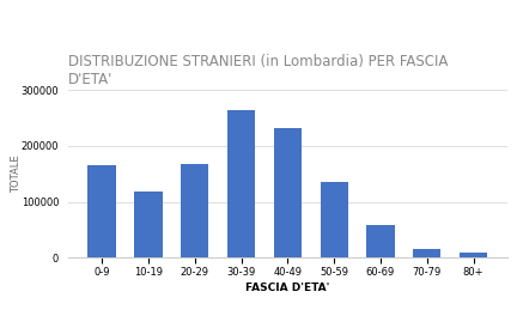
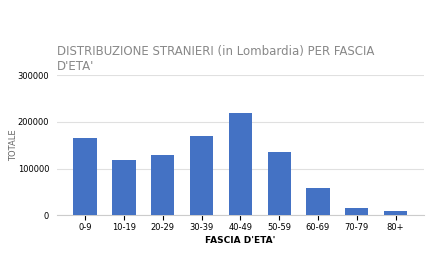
20-29: 168000 -> 130000
30-39: 265000 -> 170000
40-49: 232000 -> 220000
